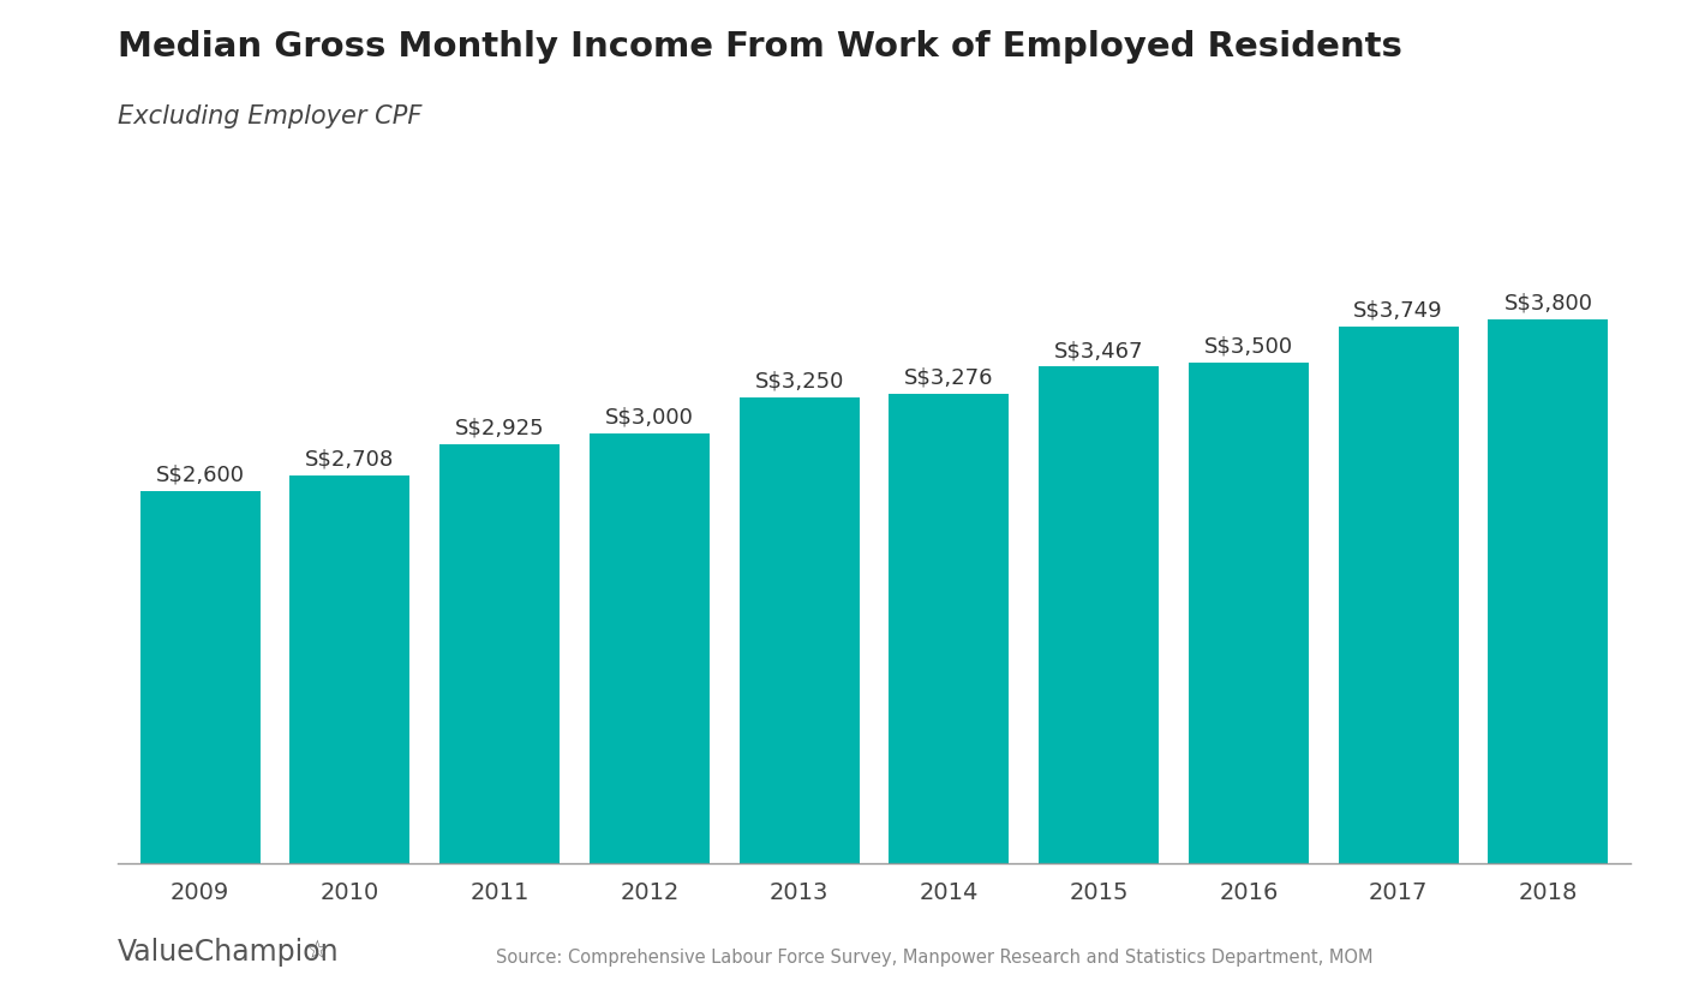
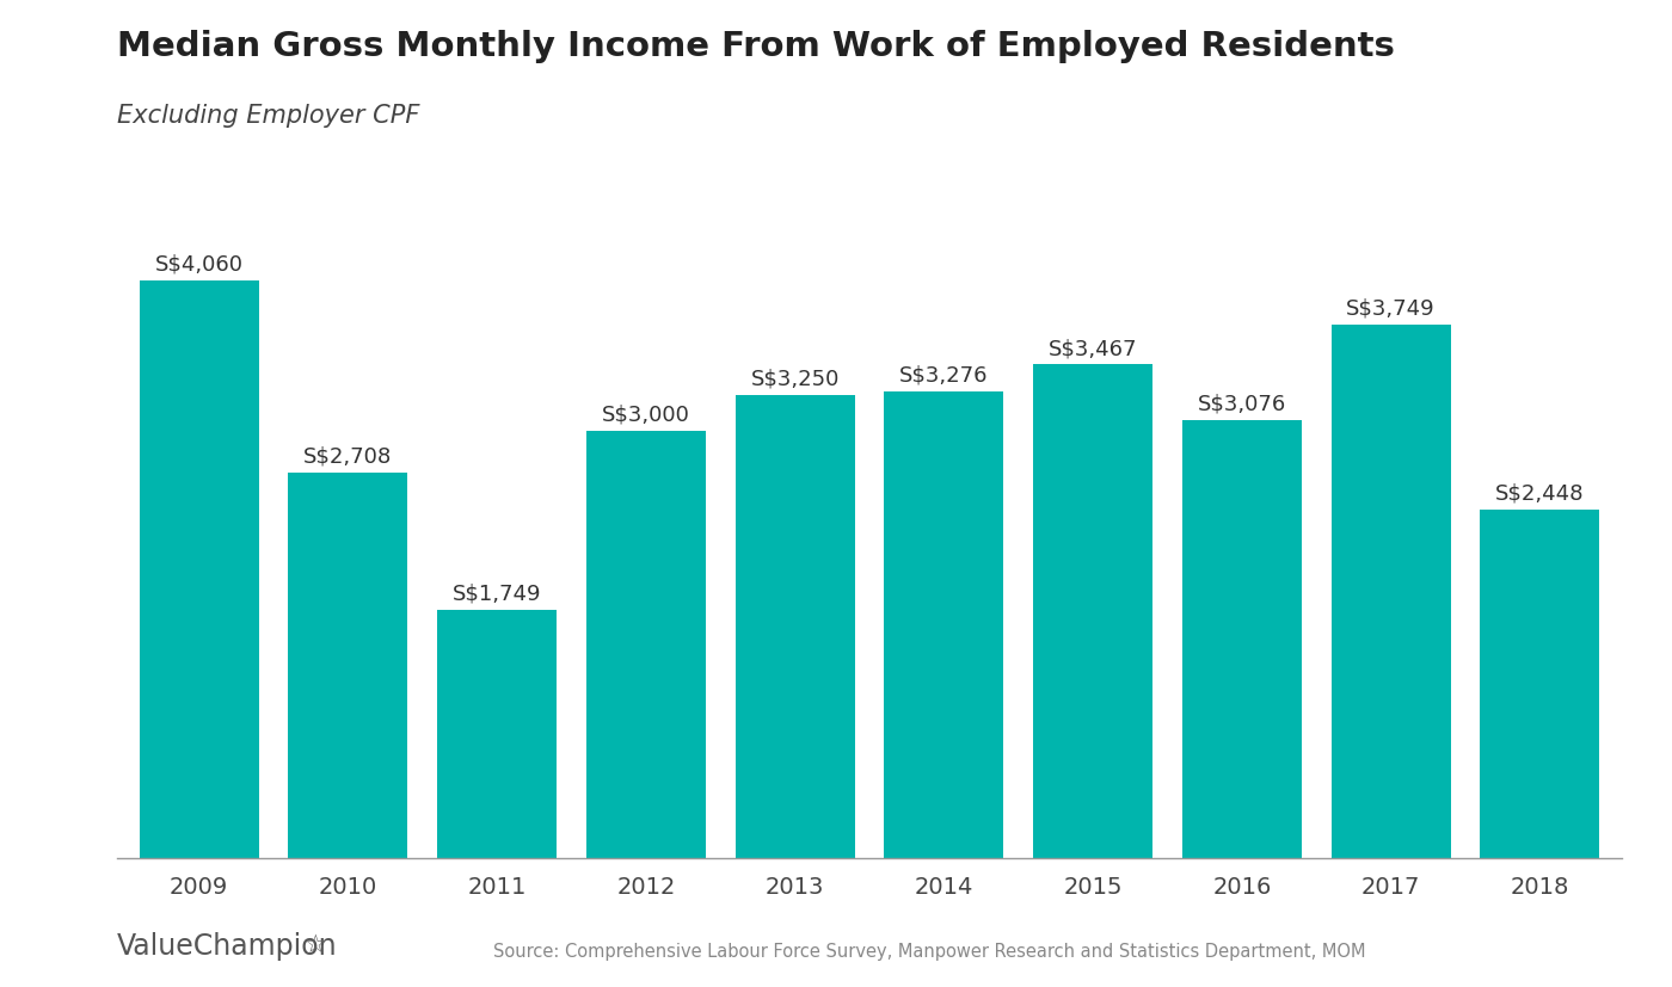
2009: S$2,600 -> S$4,060
2011: S$2,925 -> S$1,749
2016: S$3,500 -> S$3,076
2018: S$3,800 -> S$2,448
